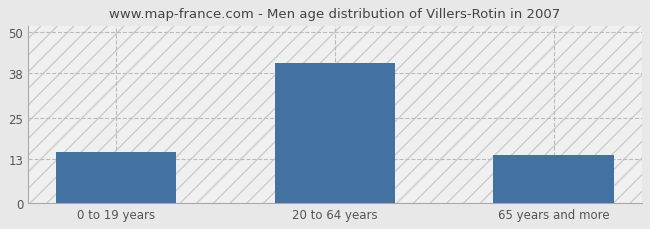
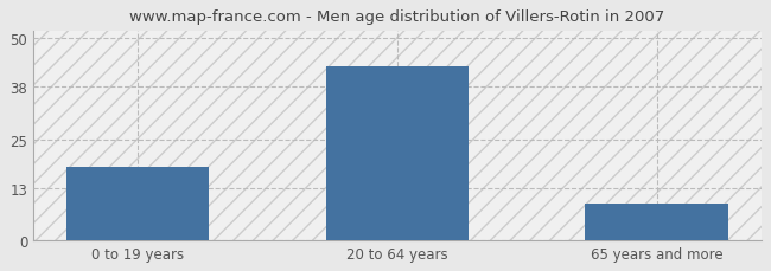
0 to 19 years: 15 -> 18
20 to 64 years: 41 -> 43
65 years and more: 14 -> 9
